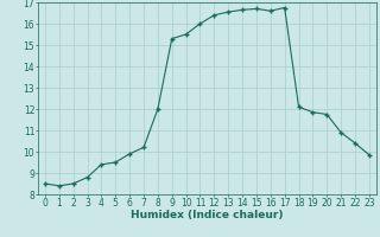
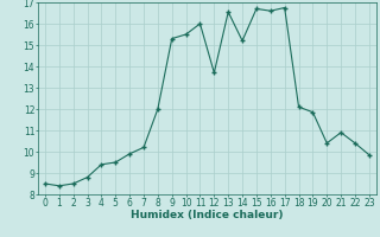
12: 16.4 -> 13.7
14: 16.6 -> 15.2
20: 11.8 -> 10.4
